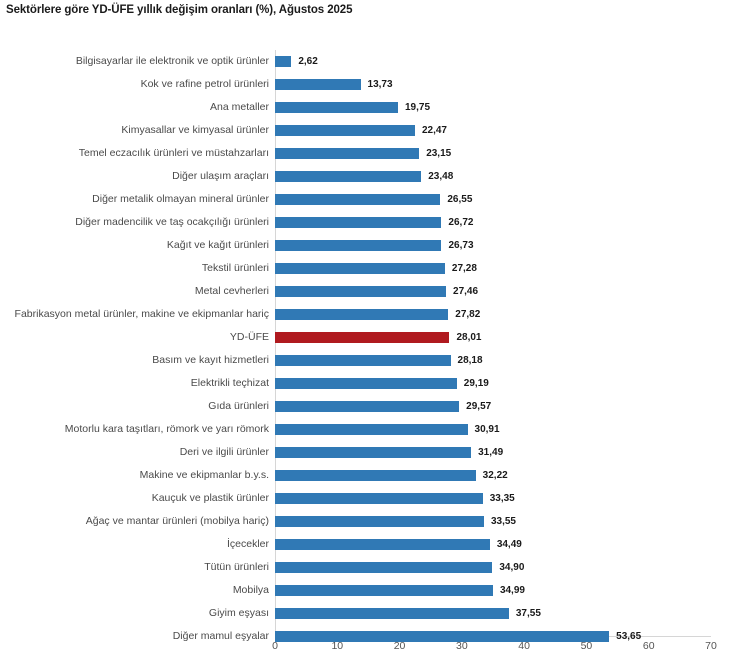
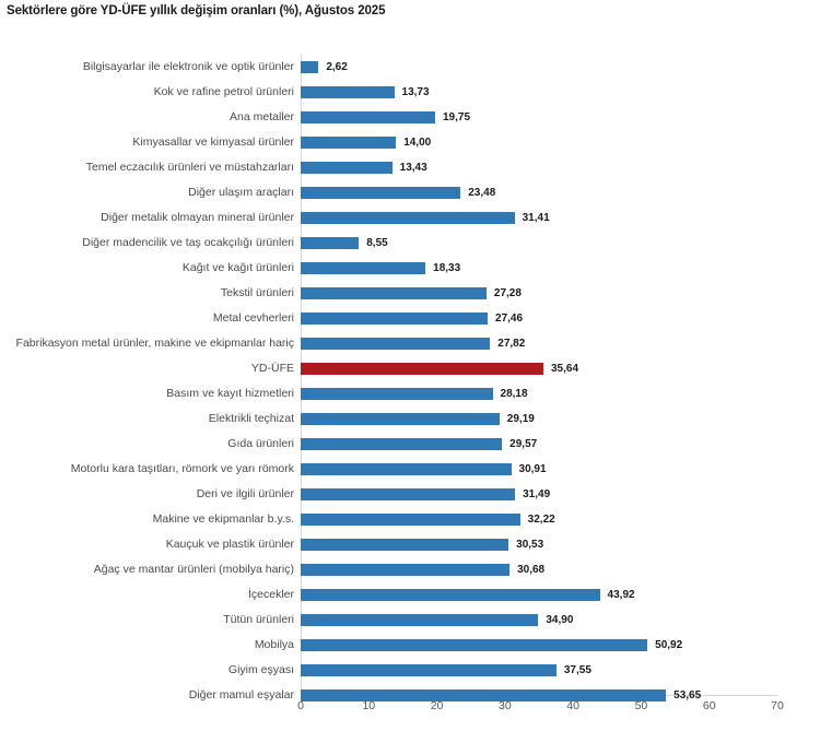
Kimyasallar ve kimyasal ürünler: 22,47 -> 14,00
Temel eczacılık ürünleri ve müstahzarları: 23,15 -> 13,43
Diğer metalik olmayan mineral ürünler: 26,55 -> 31,41
Diğer madencilik ve taş ocakçılığı ürünleri: 26,72 -> 8,55
Kağıt ve kağıt ürünleri: 26,73 -> 18,33
YD-ÜFE: 28,01 -> 35,64
Kauçuk ve plastik ürünler: 33,35 -> 30,53
Ağaç ve mantar ürünleri (mobilya hariç): 33,55 -> 30,68
İçecekler: 34,49 -> 43,92
Mobilya: 34,99 -> 50,92
